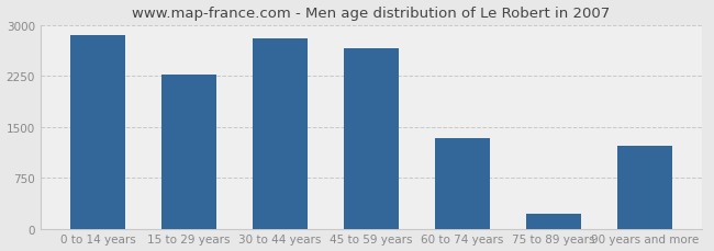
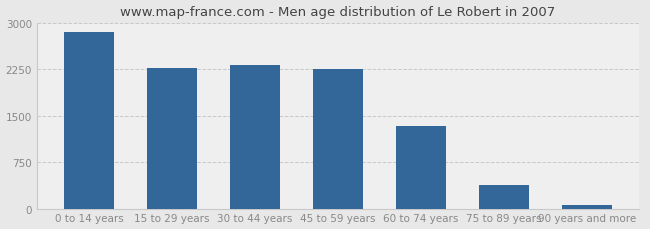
30 to 44 years: 2800 -> 2320
45 to 59 years: 2660 -> 2260
75 to 89 years: 220 -> 380
90 years and more: 1220 -> 60
